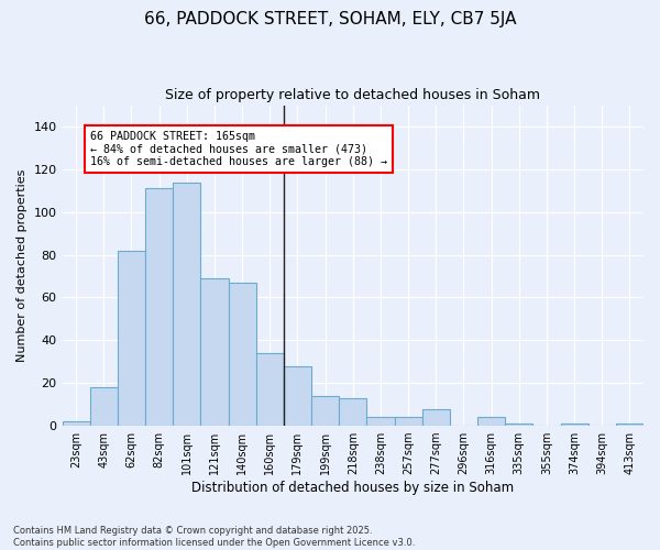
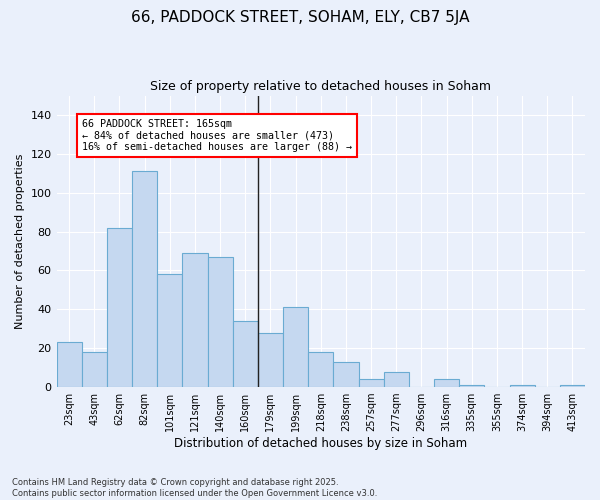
23sqm: 2 -> 23
101sqm: 114 -> 58
199sqm: 14 -> 41
218sqm: 13 -> 18
238sqm: 4 -> 13
